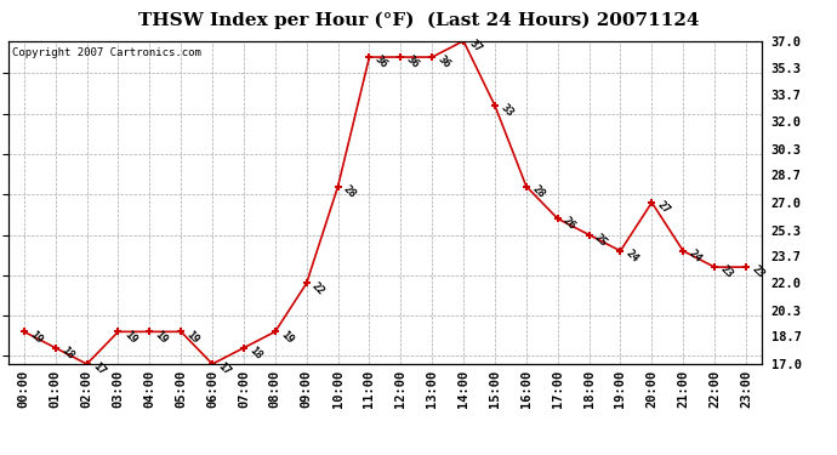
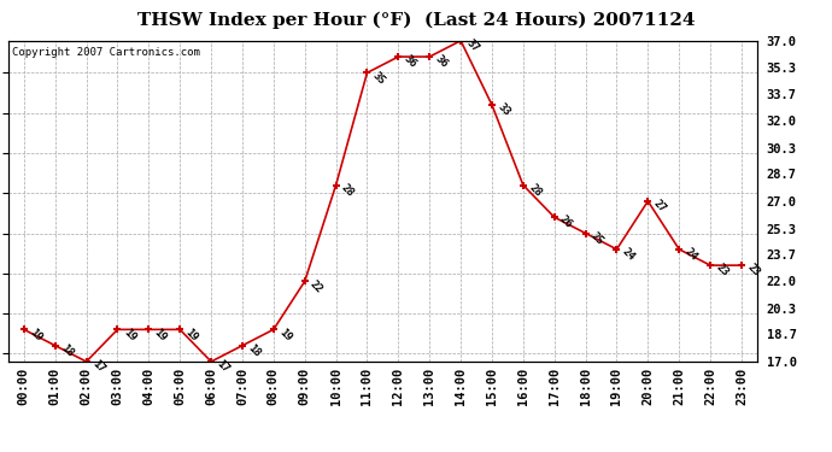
11:00: 36 -> 35
